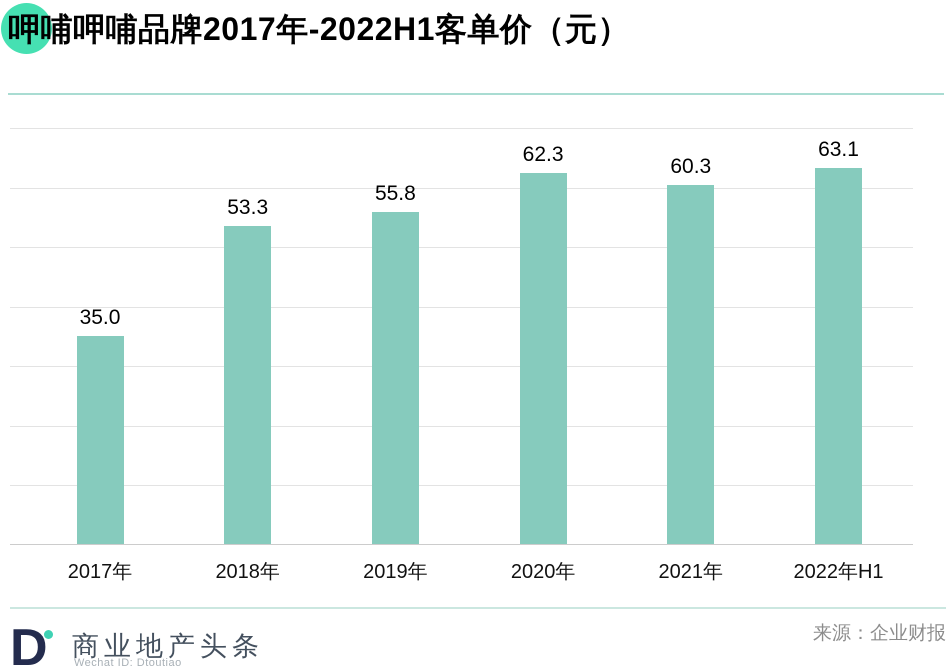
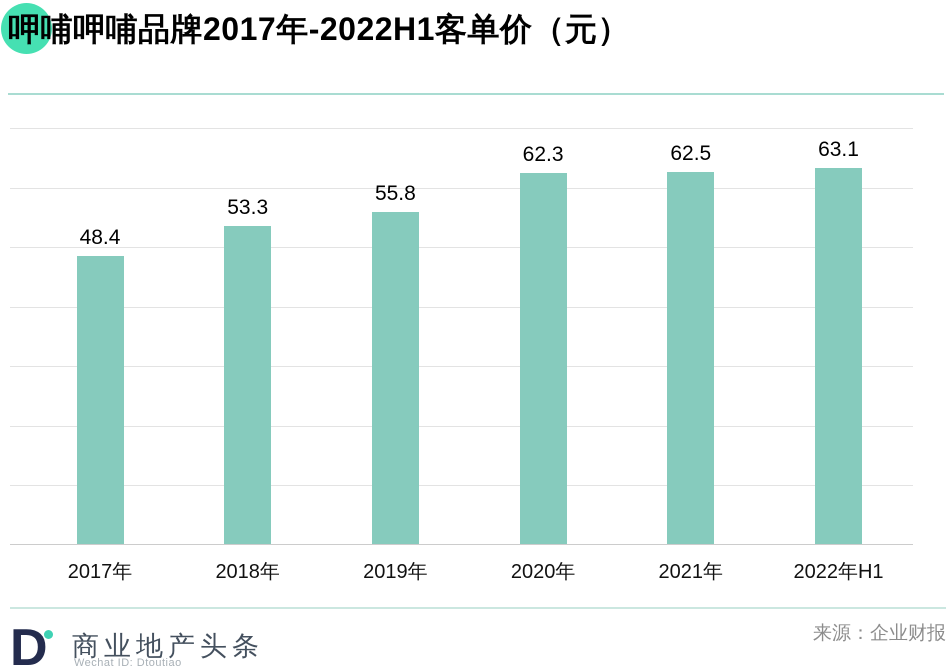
2017年: 35.0 -> 48.4
2021年: 60.3 -> 62.5
